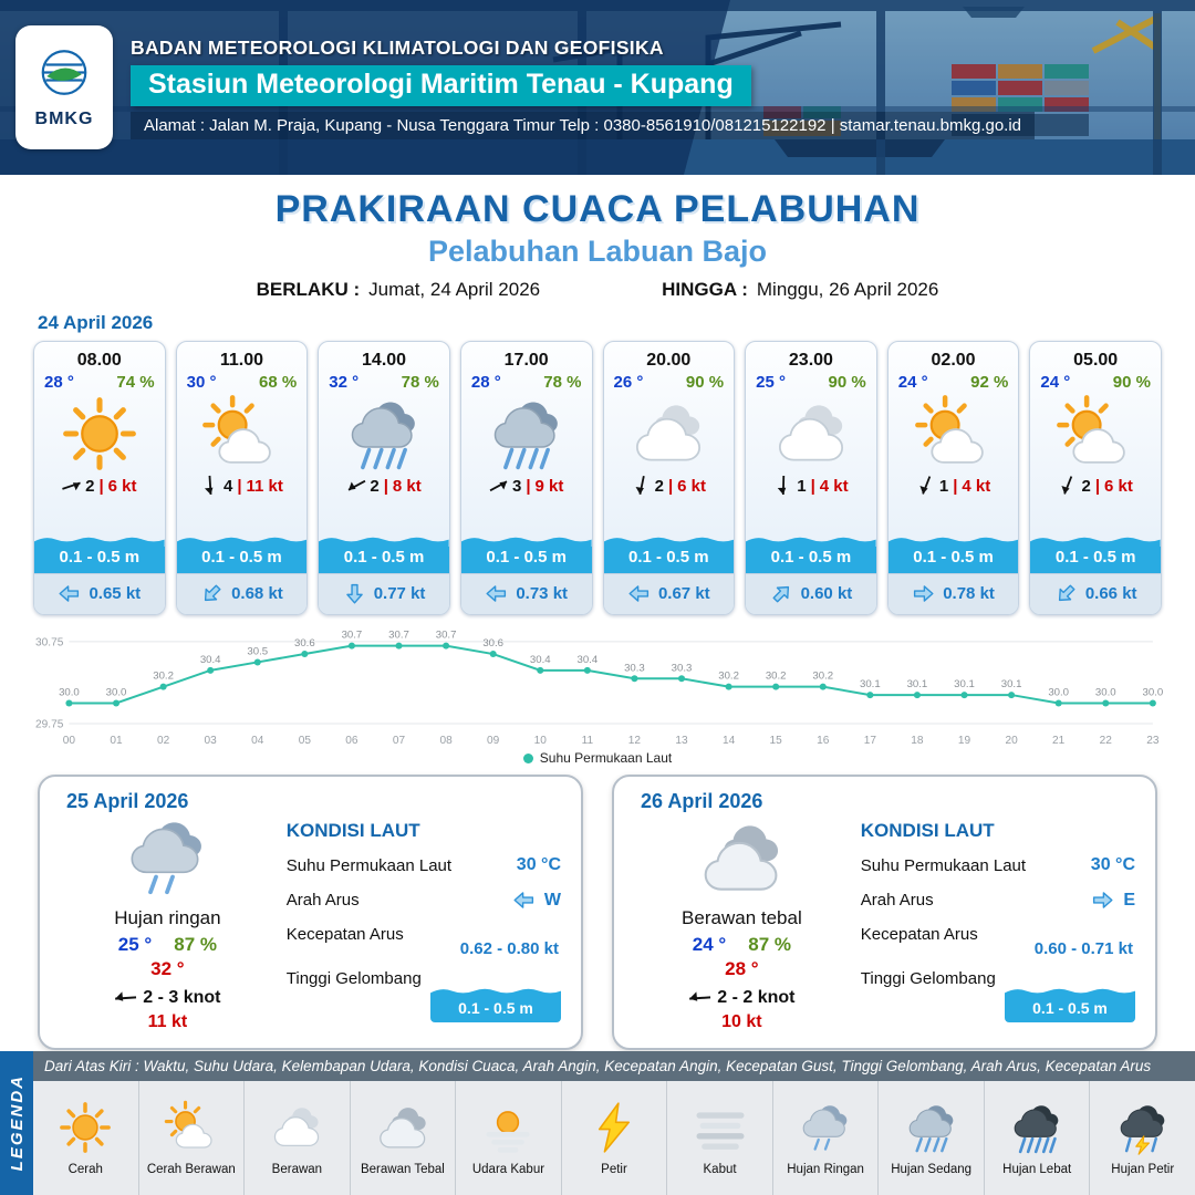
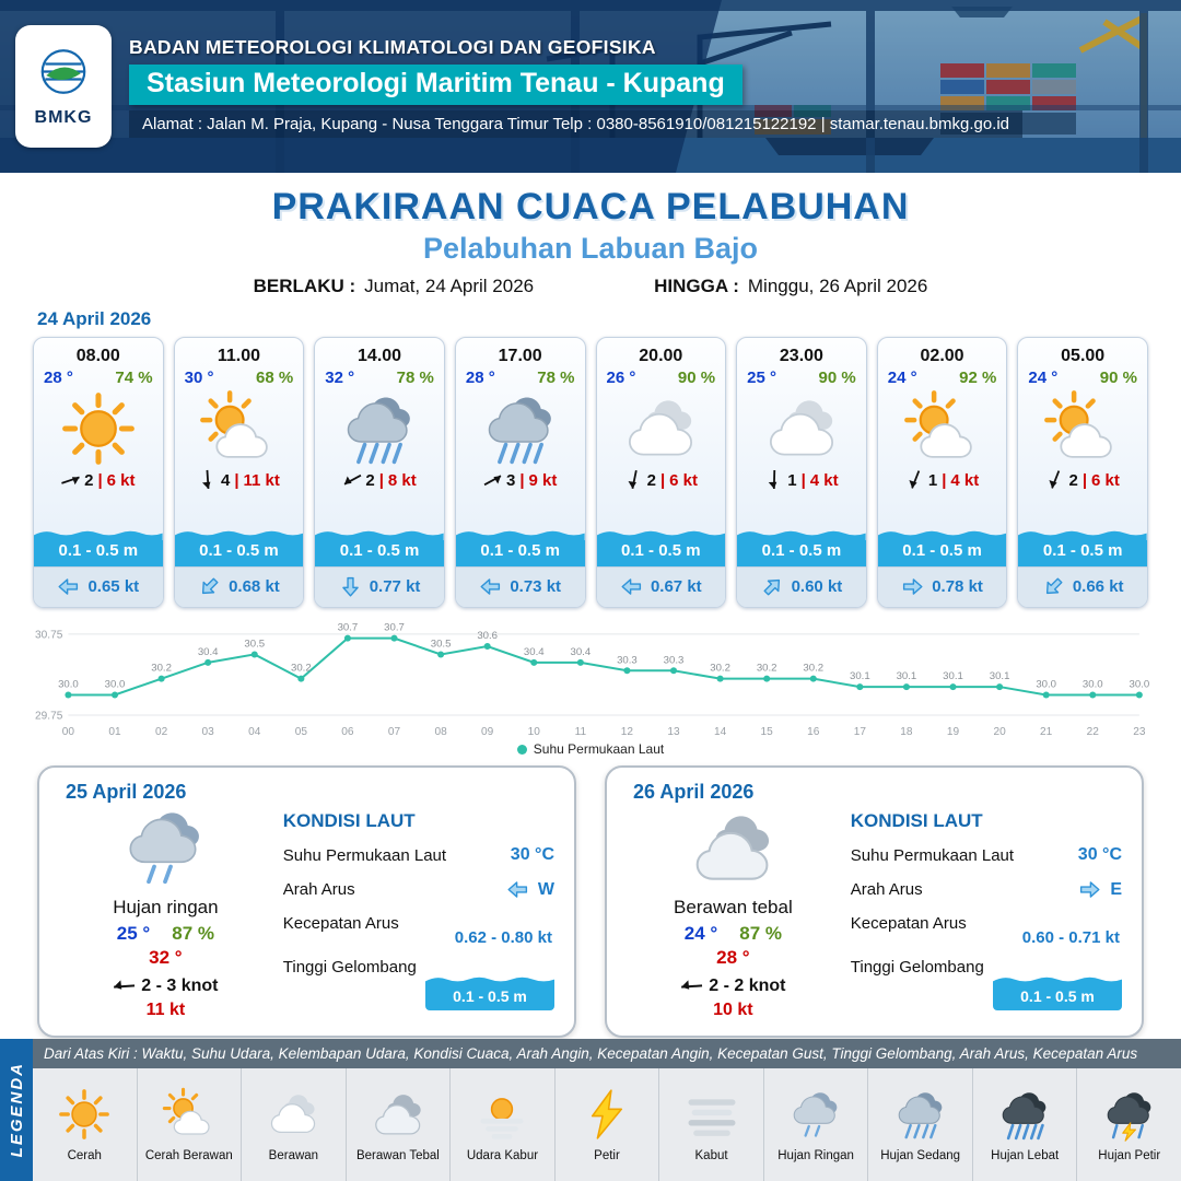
05: 30.6 -> 30.2
08: 30.7 -> 30.5
